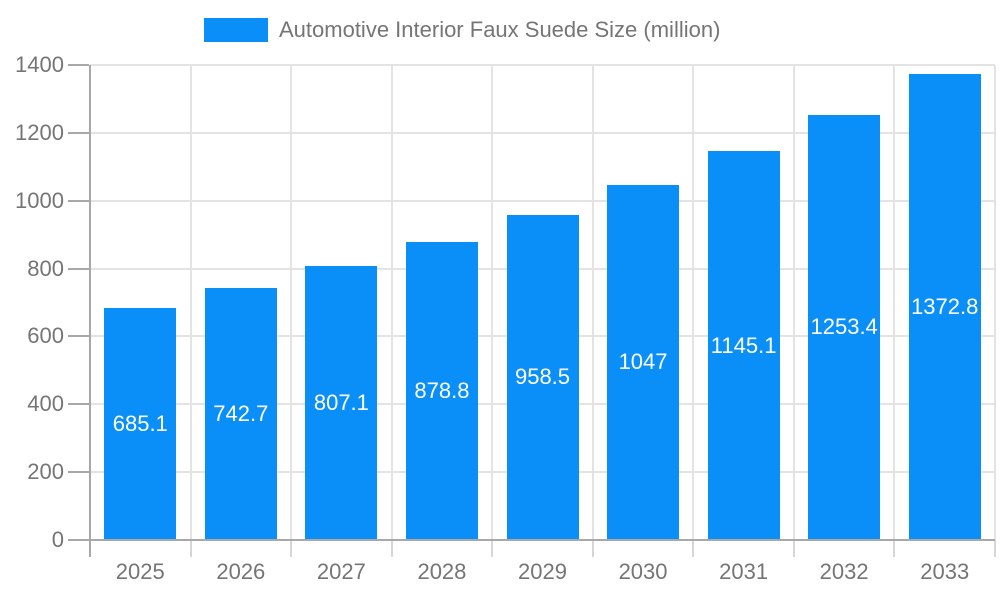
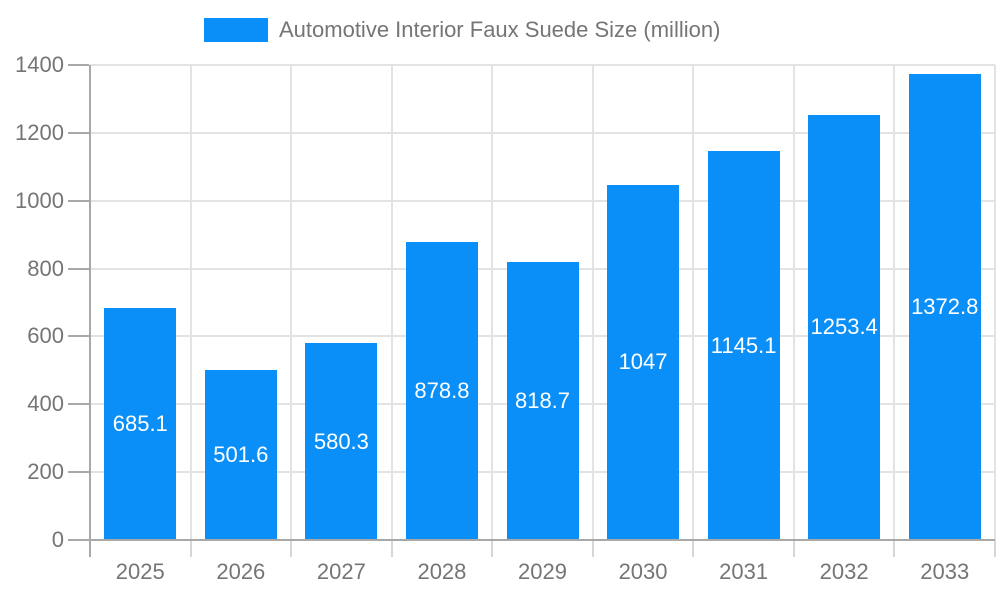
2026: 742.7 -> 501.6
2027: 807.1 -> 580.3
2029: 958.5 -> 818.7
